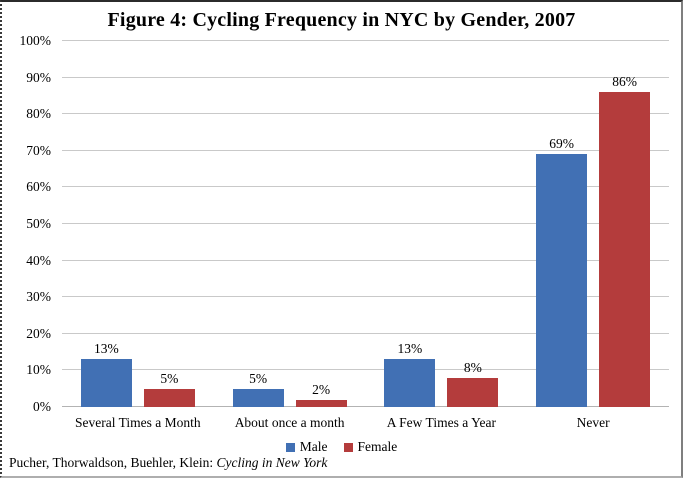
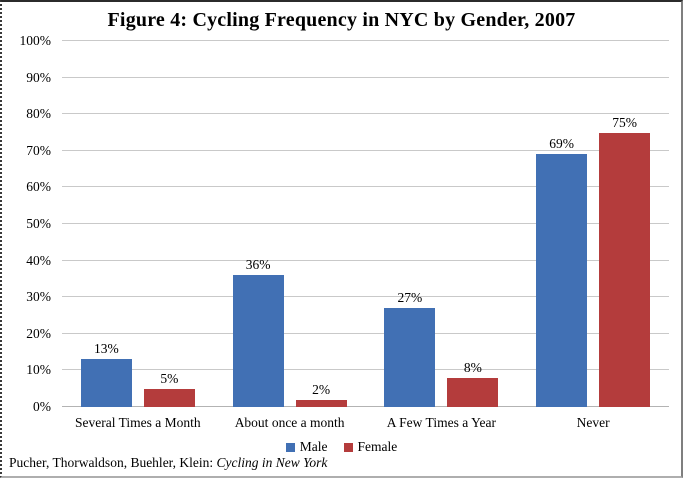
Male/About once a month: 5% -> 36%
Male/A Few Times a Year: 13% -> 27%
Female/Never: 86% -> 75%
